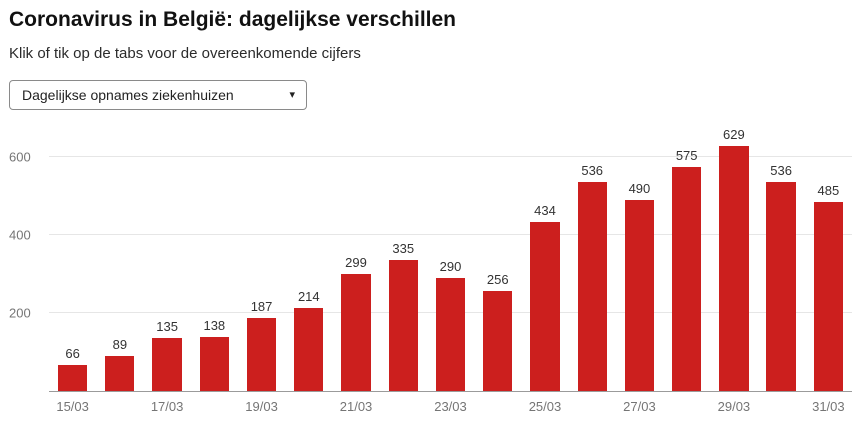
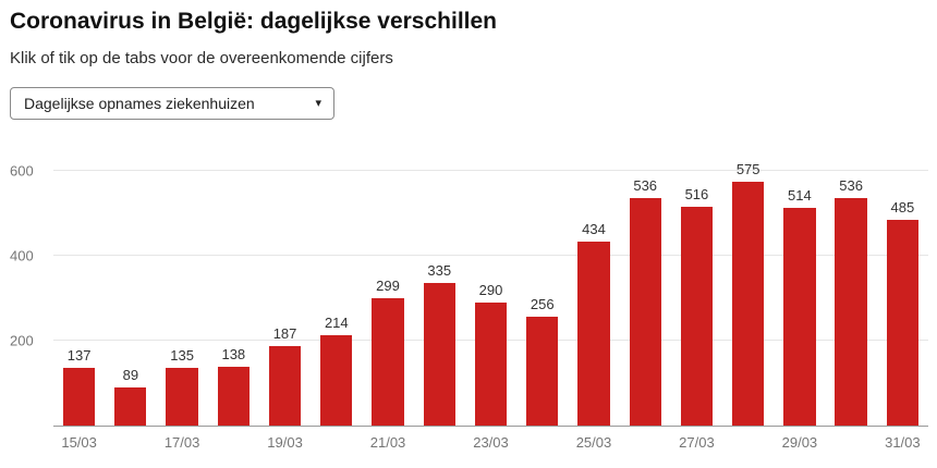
15/03: 66 -> 137
27/03: 490 -> 516
29/03: 629 -> 514
